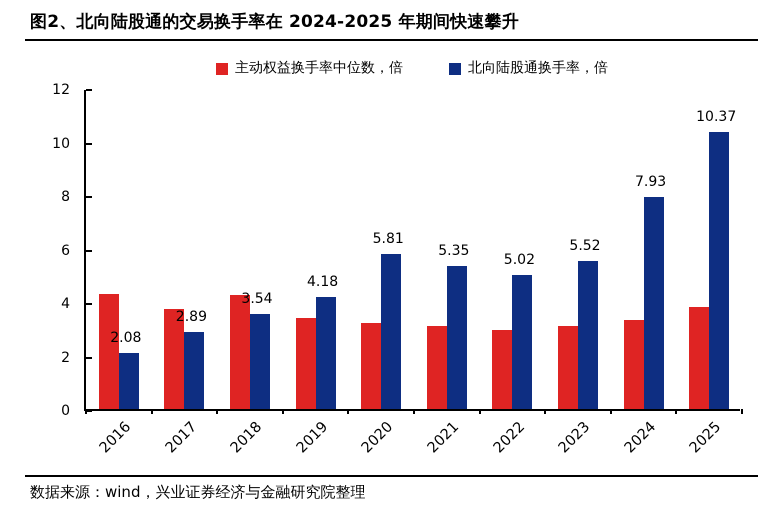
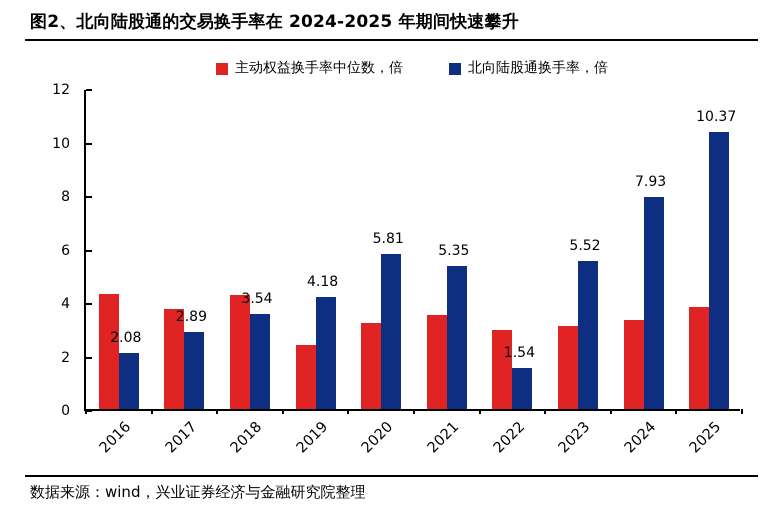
主动权益换手率中位数，倍/2019: 3.4 -> 2.4
主动权益换手率中位数，倍/2021: 3.1 -> 3.5
北向陆股通换手率，倍/2022: 5.02 -> 1.54
